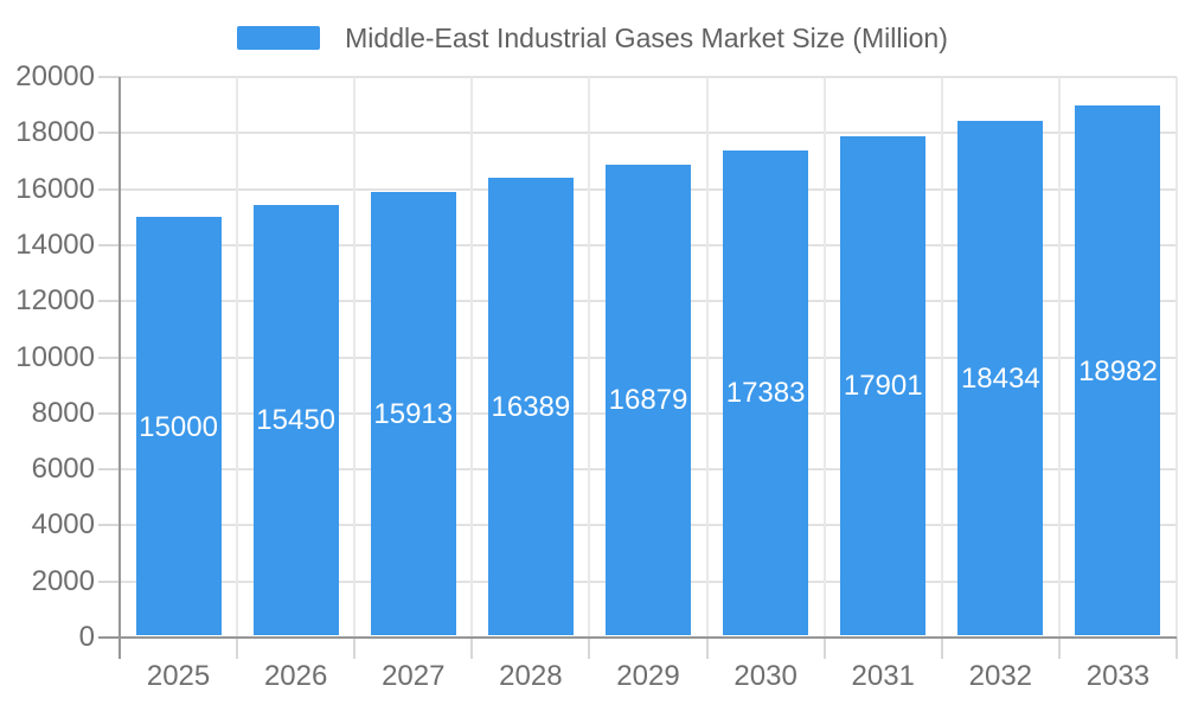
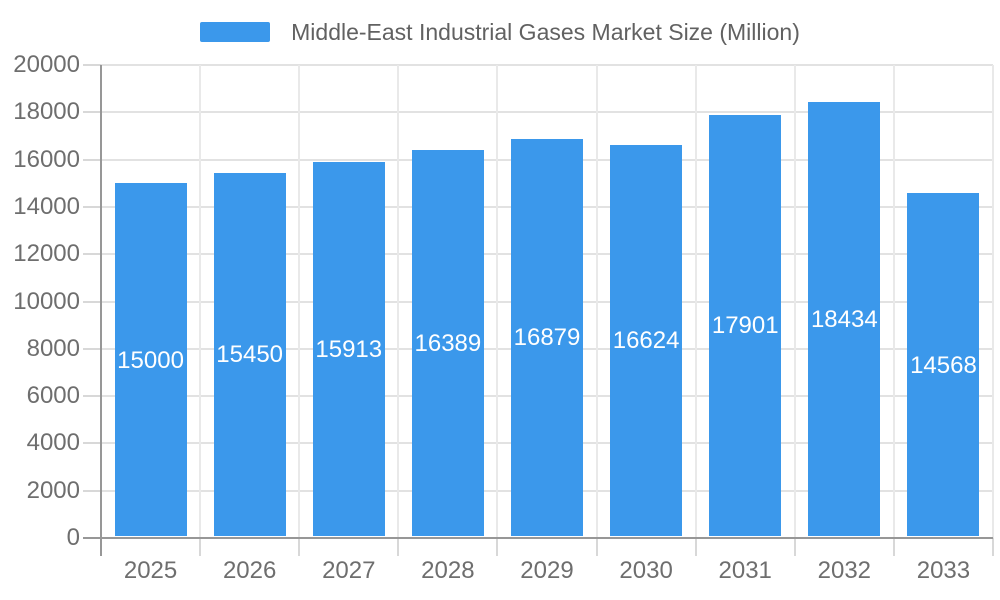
2030: 17383 -> 16624
2033: 18982 -> 14568
